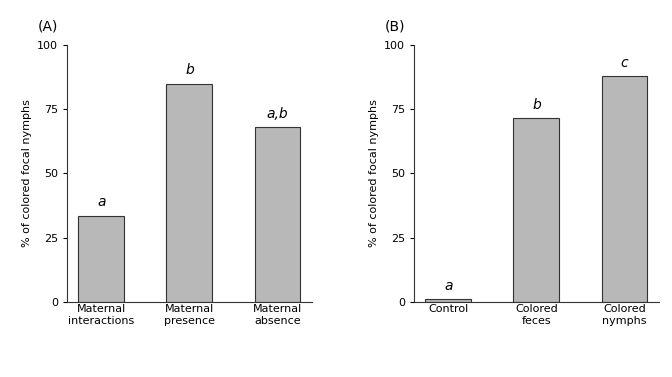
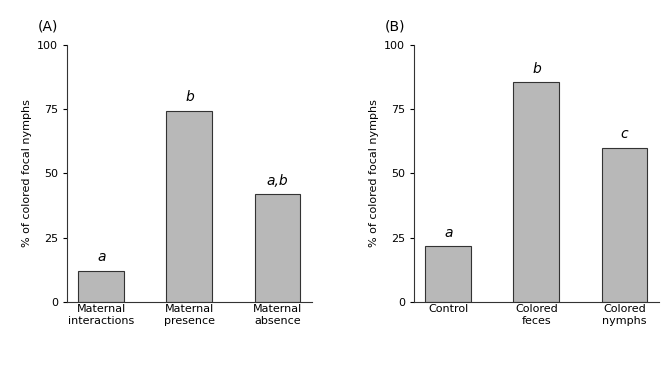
Maternal interactions: 33.5 -> 12.0
Maternal presence: 85.0 -> 74.5
Maternal absence: 68.0 -> 42.0
Control: 1.0 -> 21.5
Colored feces: 71.5 -> 85.5
Colored nymphs: 88.0 -> 60.0
